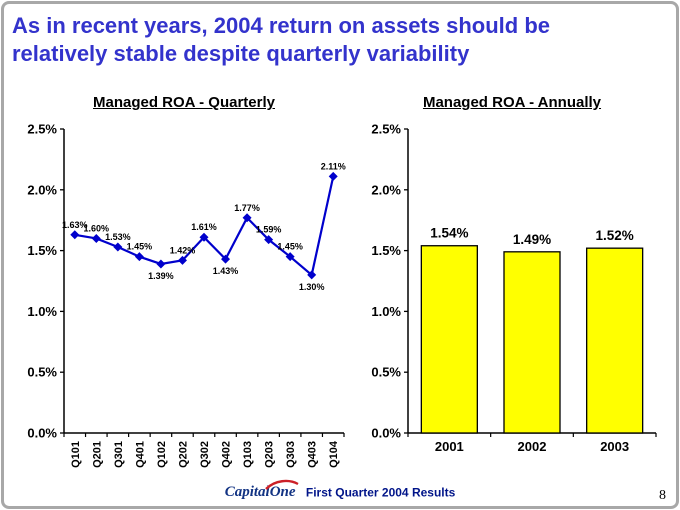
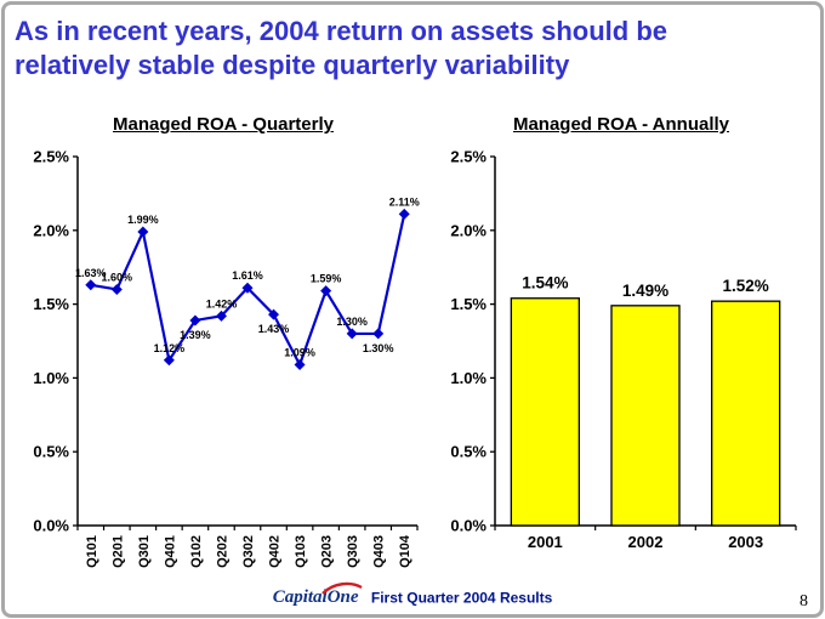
Managed ROA - Quarterly/Q301: 1.53% -> 1.99%
Managed ROA - Quarterly/Q401: 1.45% -> 1.12%
Managed ROA - Quarterly/Q103: 1.77% -> 1.09%
Managed ROA - Quarterly/Q303: 1.45% -> 1.30%
